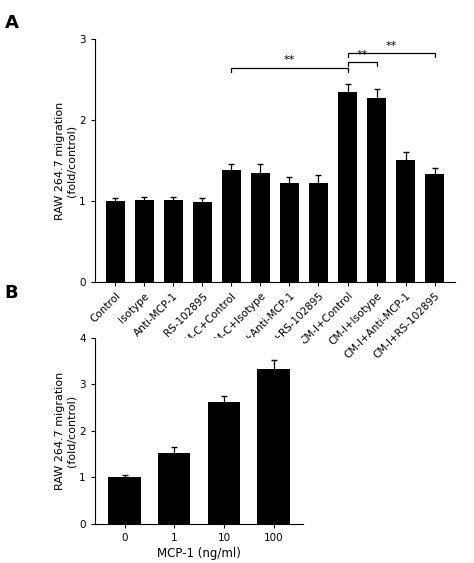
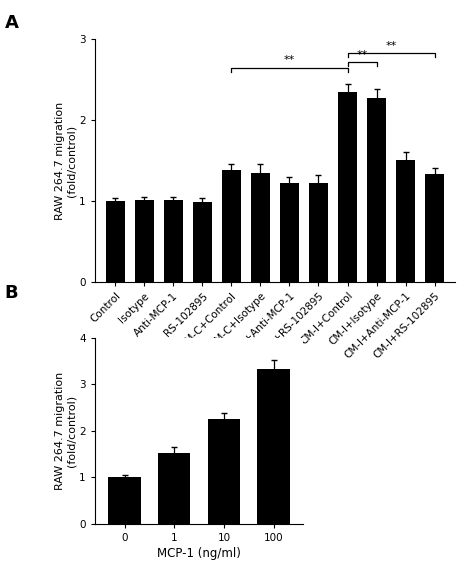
10: 2.62 -> 2.25
